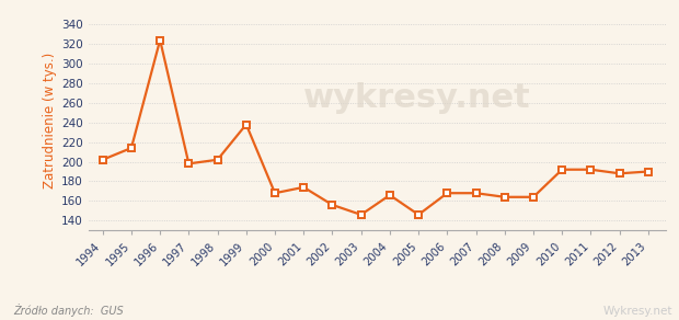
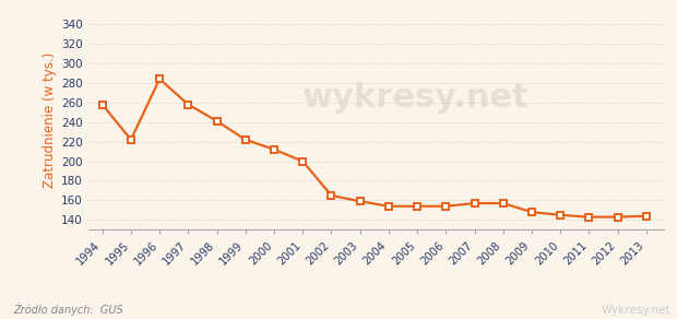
1994: 202 -> 258
1995: 214 -> 222
1996: 324 -> 284
1997: 198 -> 258
1998: 202 -> 241
1999: 238 -> 222
2000: 168 -> 212
2001: 174 -> 200
2002: 156 -> 165
2003: 146 -> 159
2004: 166 -> 154
2005: 146 -> 154
2006: 168 -> 154
2007: 168 -> 157
2008: 164 -> 157
2009: 164 -> 148
2010: 192 -> 145
2011: 192 -> 143
2012: 188 -> 143
2013: 190 -> 144
